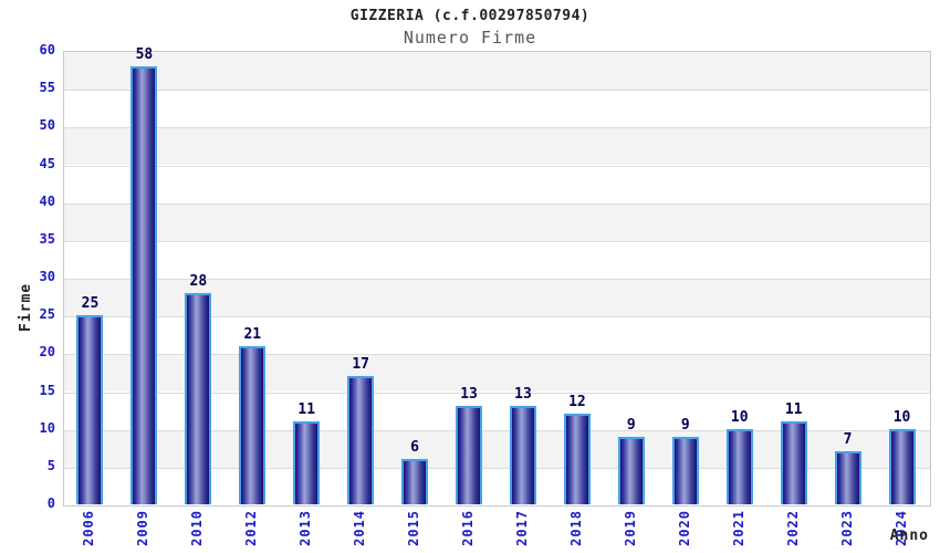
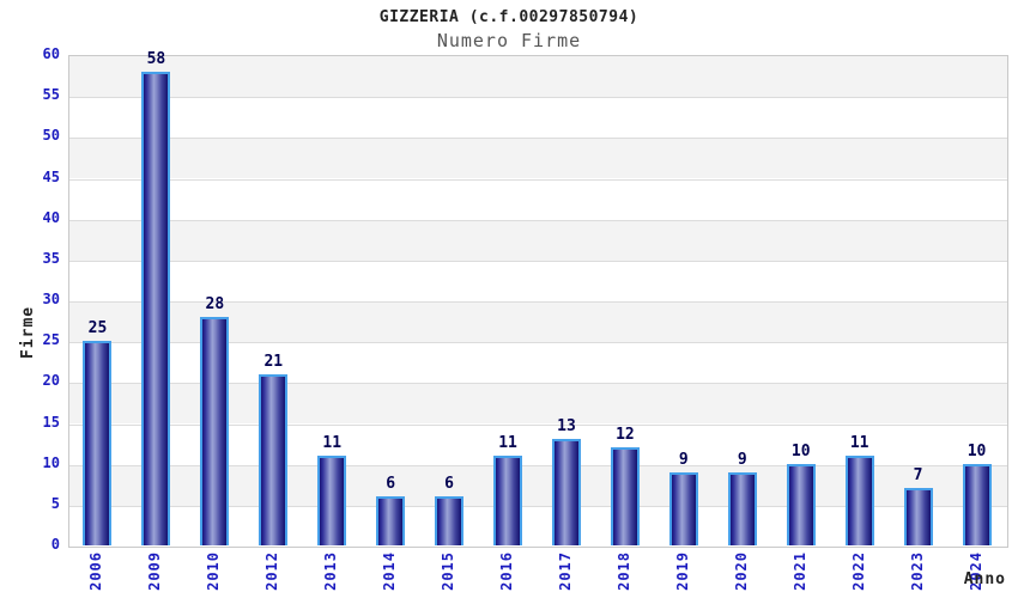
2014: 17 -> 6
2016: 13 -> 11
